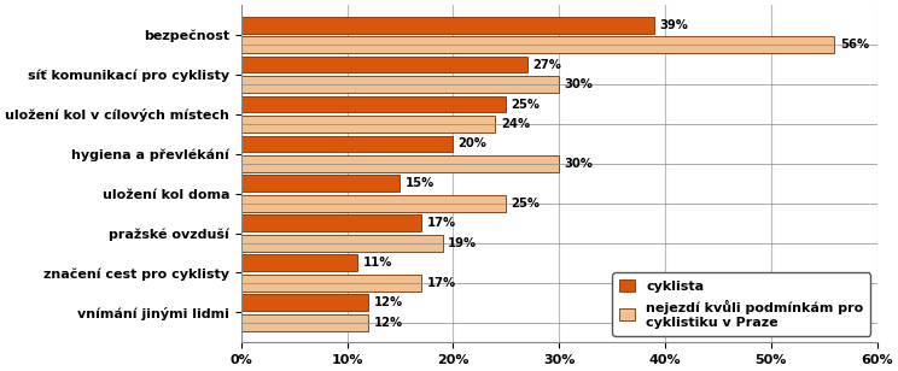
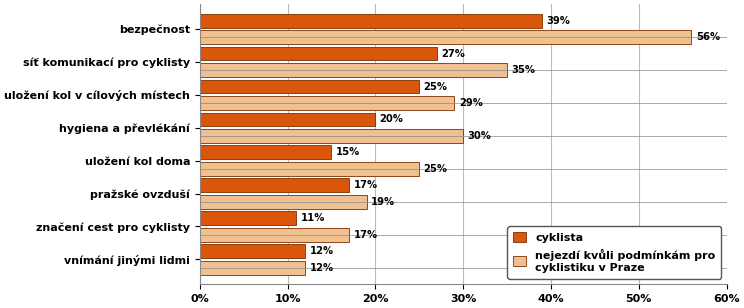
nejezdí kvůli podmínkám pro cyklistiku v Praze/síť komunikací pro cyklisty: 30% -> 35%
nejezdí kvůli podmínkám pro cyklistiku v Praze/uložení kol v cílových místech: 24% -> 29%
